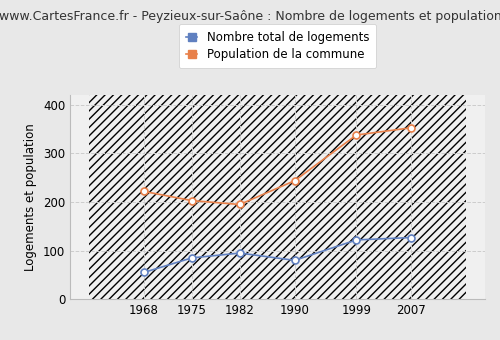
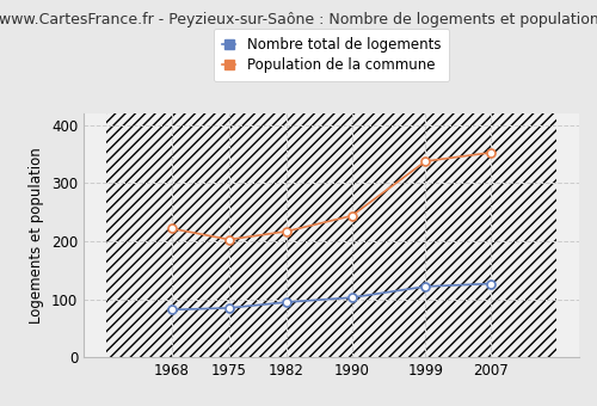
Nombre total de logements/1968: 55 -> 82
Population de la commune/1982: 195 -> 217
Nombre total de logements/1990: 80 -> 103
